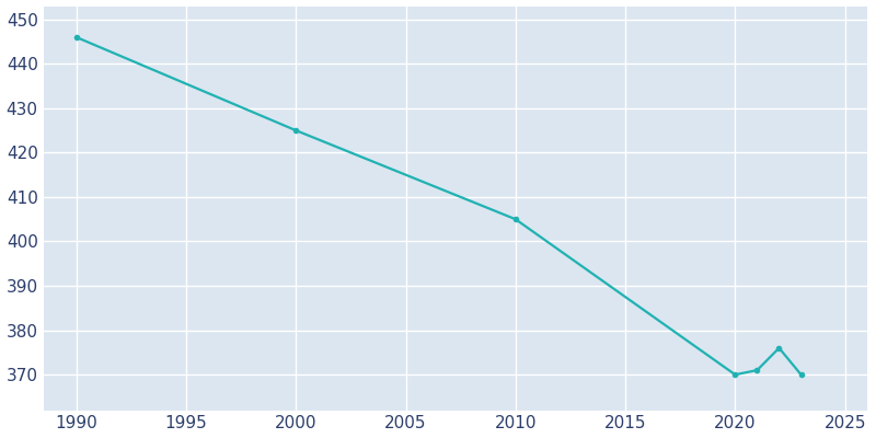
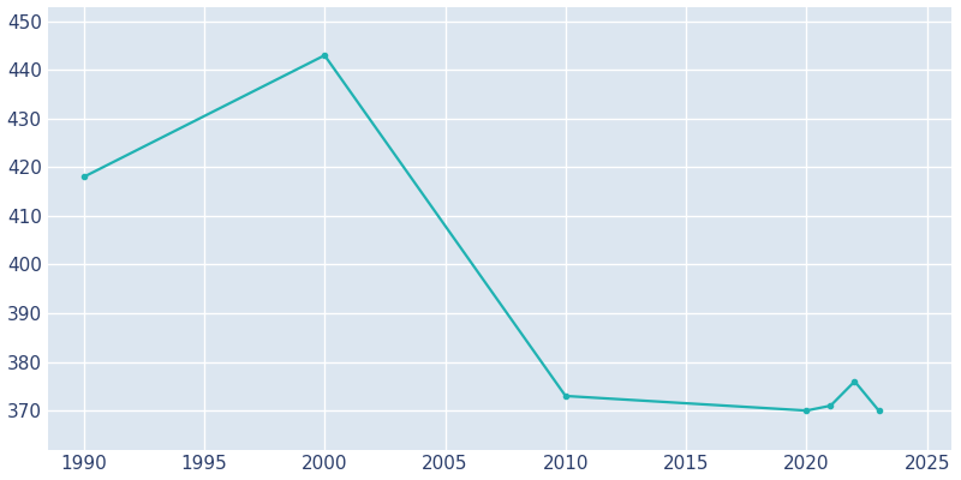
1990: 446 -> 418
2000: 425 -> 443
2010: 405 -> 373
